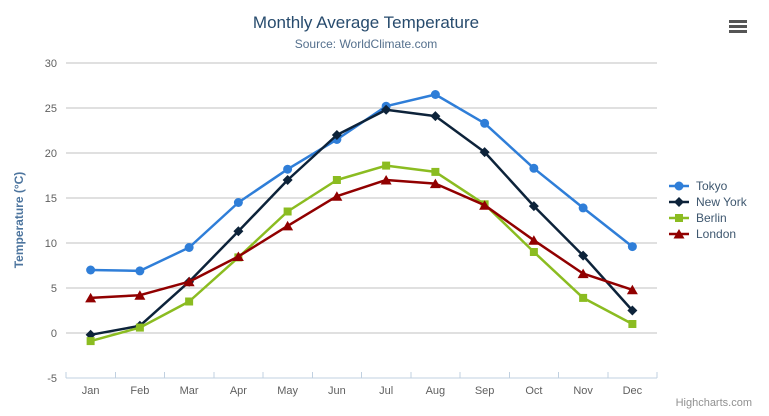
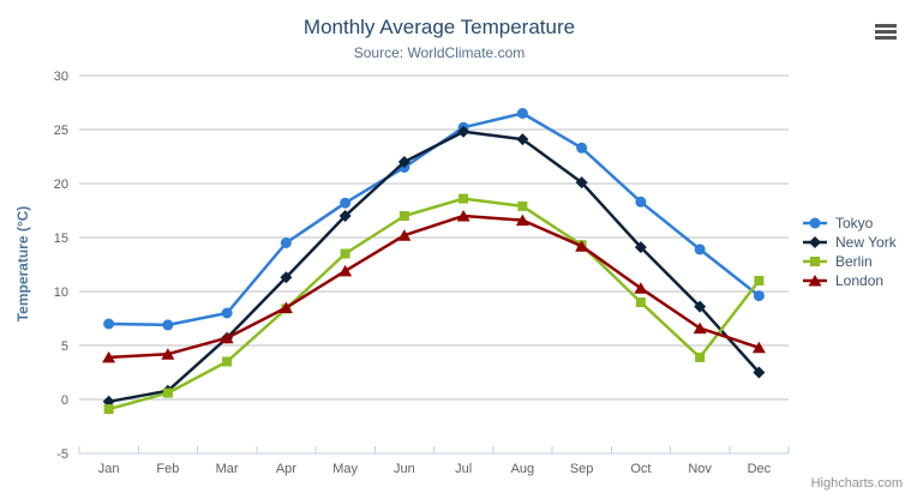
Tokyo/Mar: 10 -> 8
Berlin/Dec: 1 -> 11
